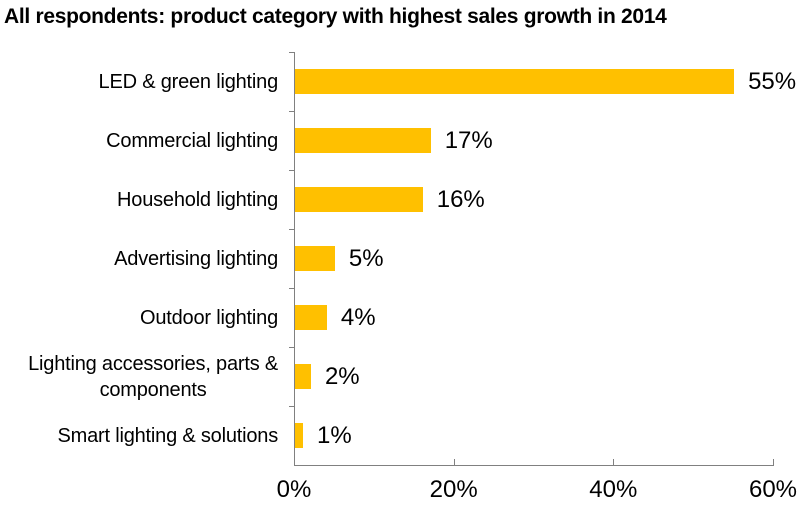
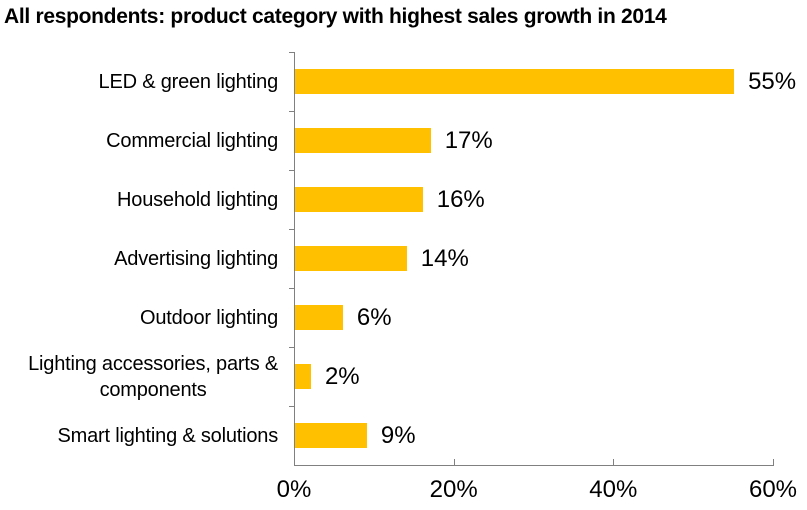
Advertising lighting: 5% -> 14%
Outdoor lighting: 4% -> 6%
Smart lighting & solutions: 1% -> 9%
